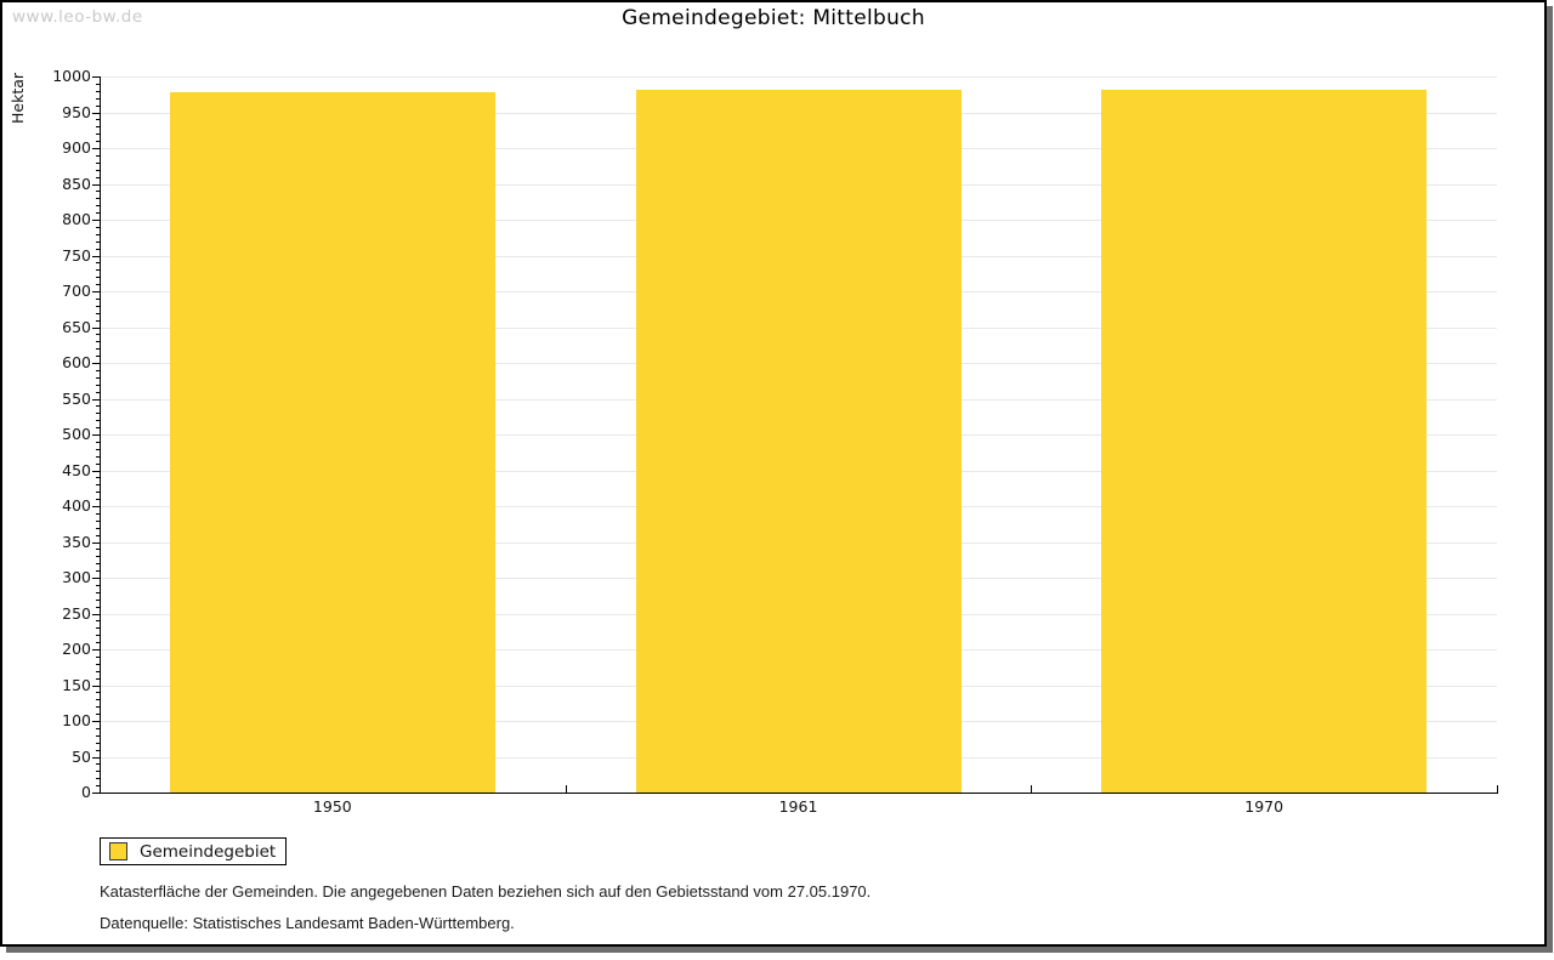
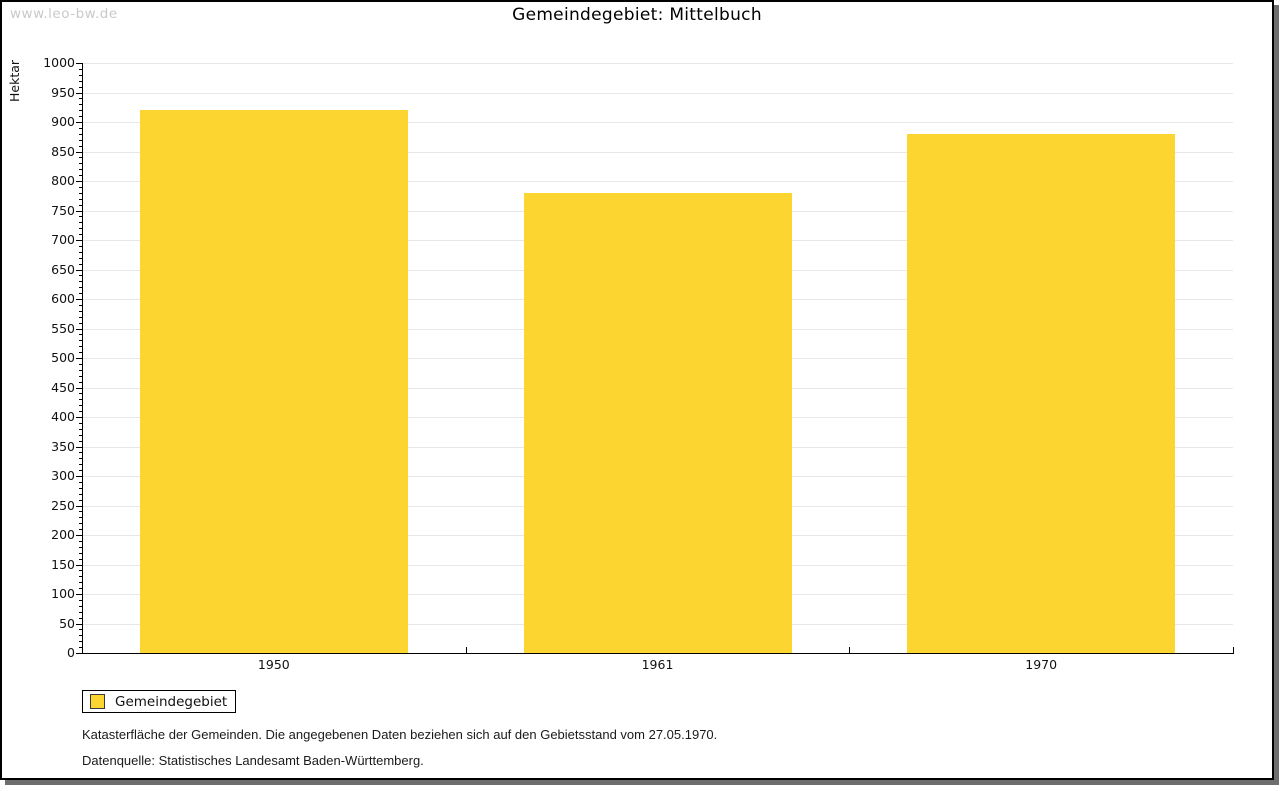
1950: 980 -> 920
1961: 980 -> 780
1970: 980 -> 880
